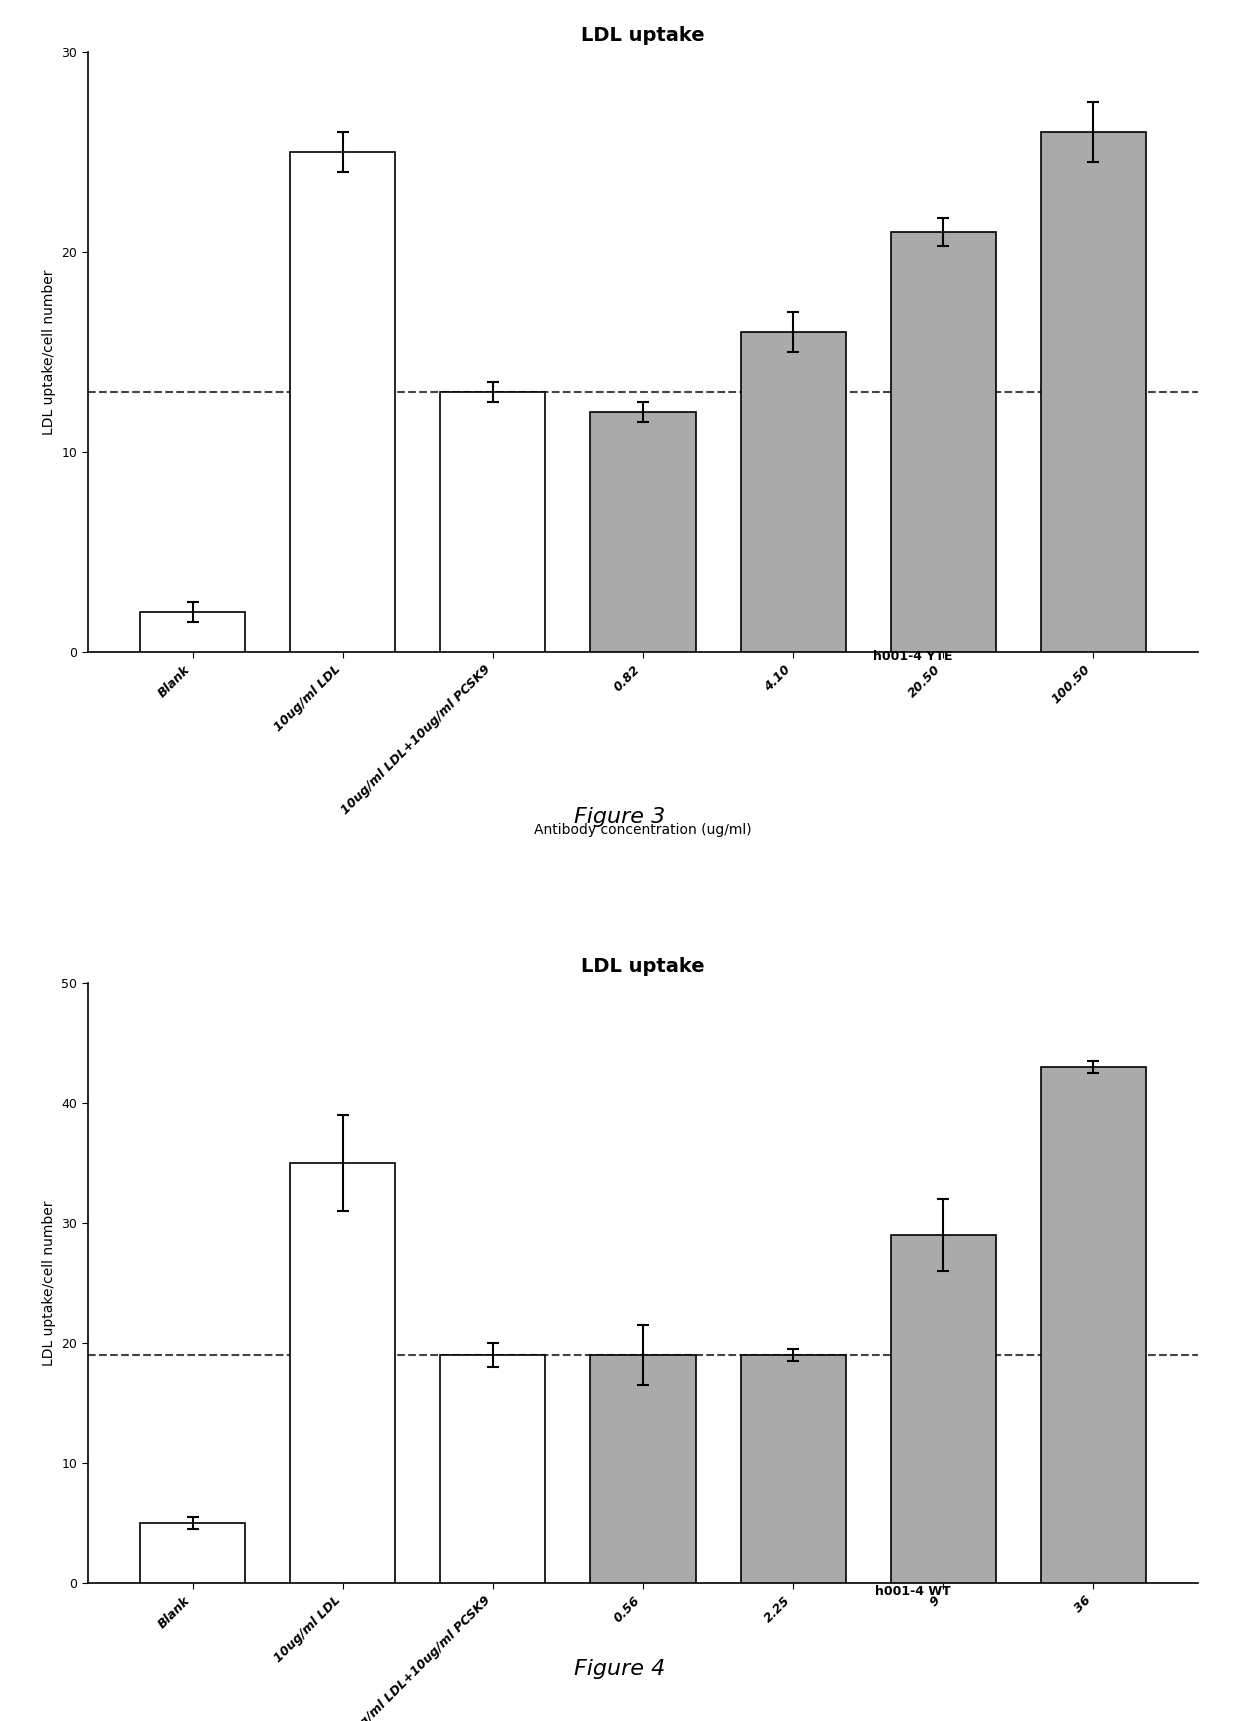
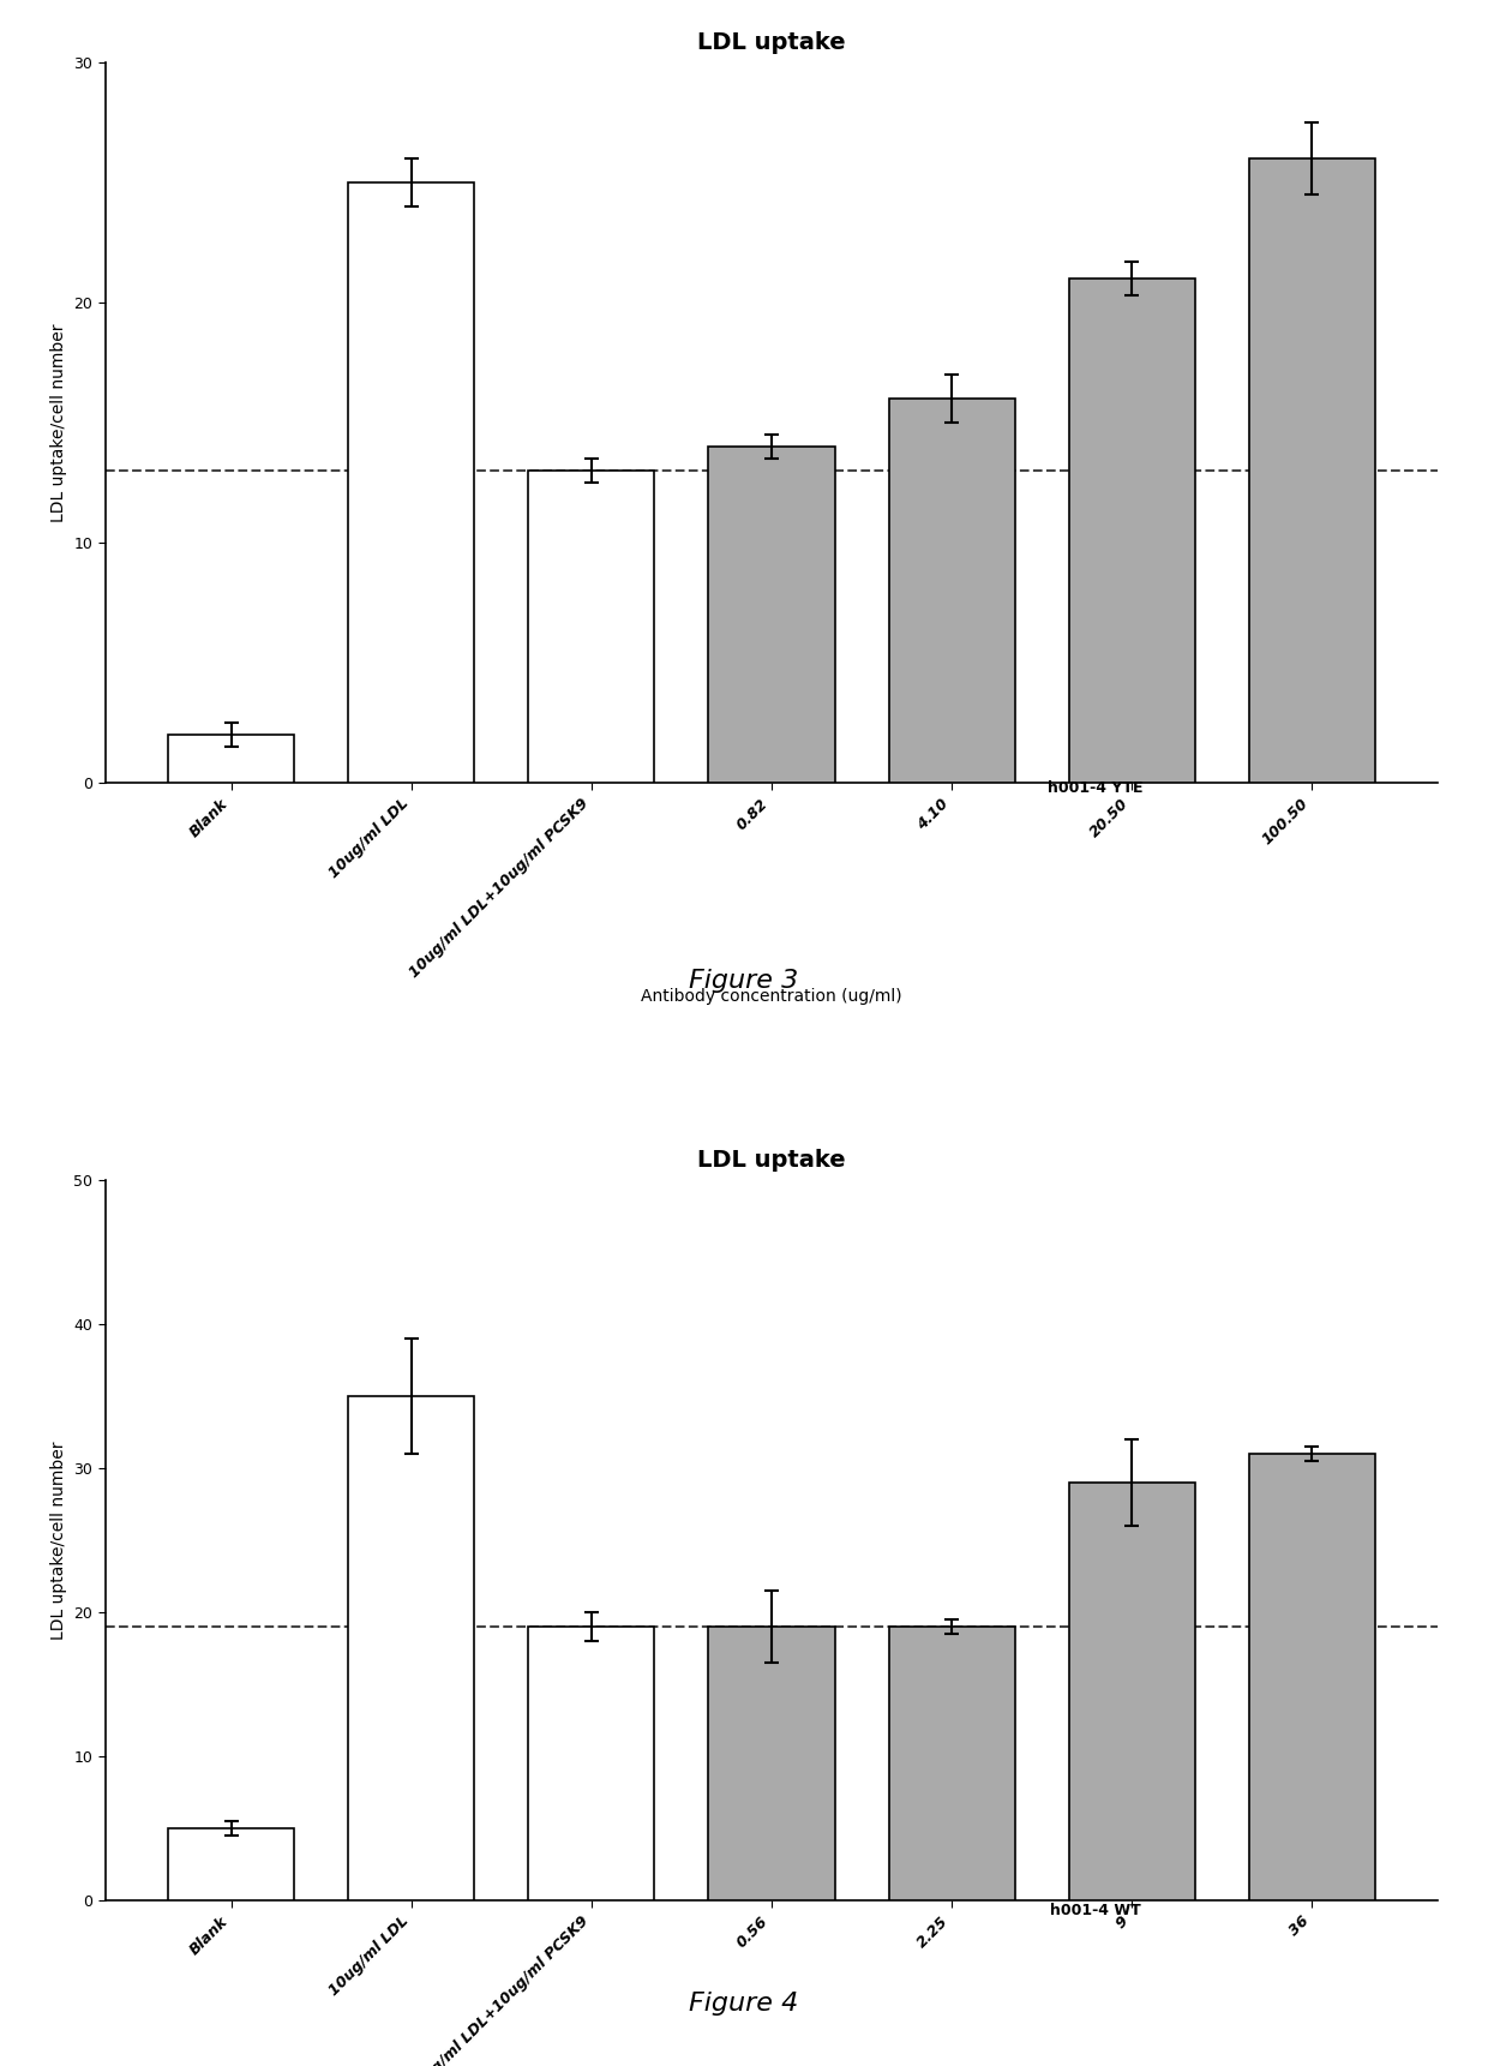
0.82: 12 -> 14
36: 43 -> 31
